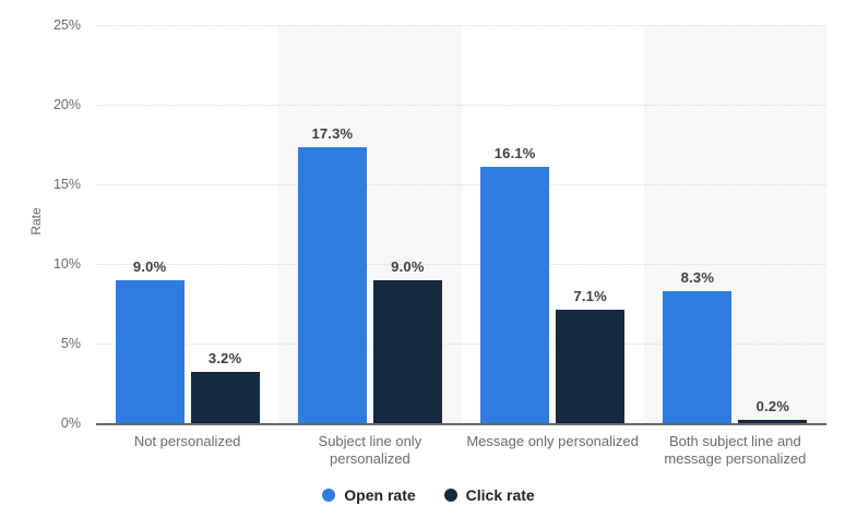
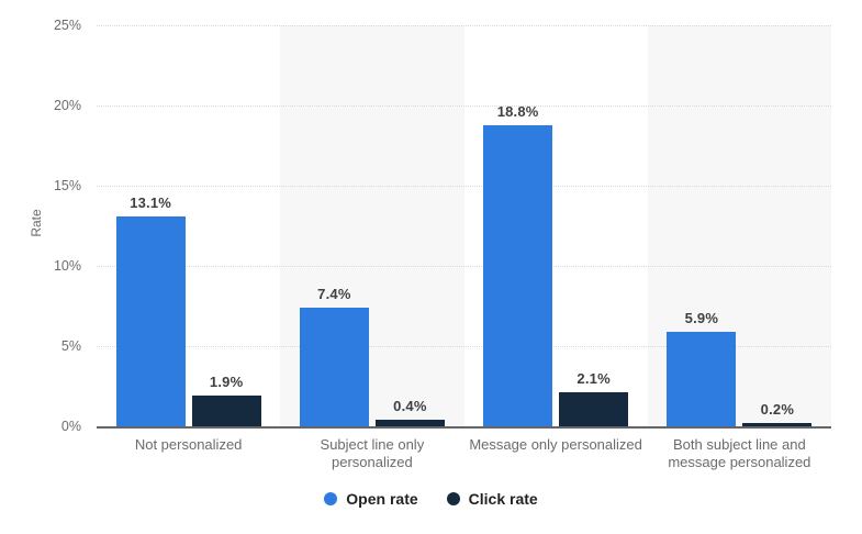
Open rate/Not personalized: 9.0% -> 13.1%
Click rate/Not personalized: 3.2% -> 1.9%
Open rate/Subject line only personalized: 17.3% -> 7.4%
Click rate/Subject line only personalized: 9.0% -> 0.4%
Open rate/Message only personalized: 16.1% -> 18.8%
Click rate/Message only personalized: 7.1% -> 2.1%
Open rate/Both subject line and message personalized: 8.3% -> 5.9%
